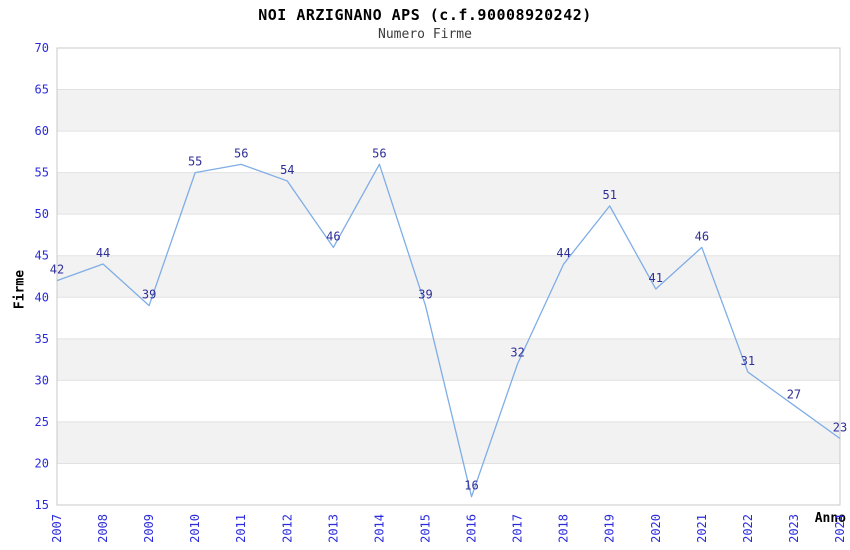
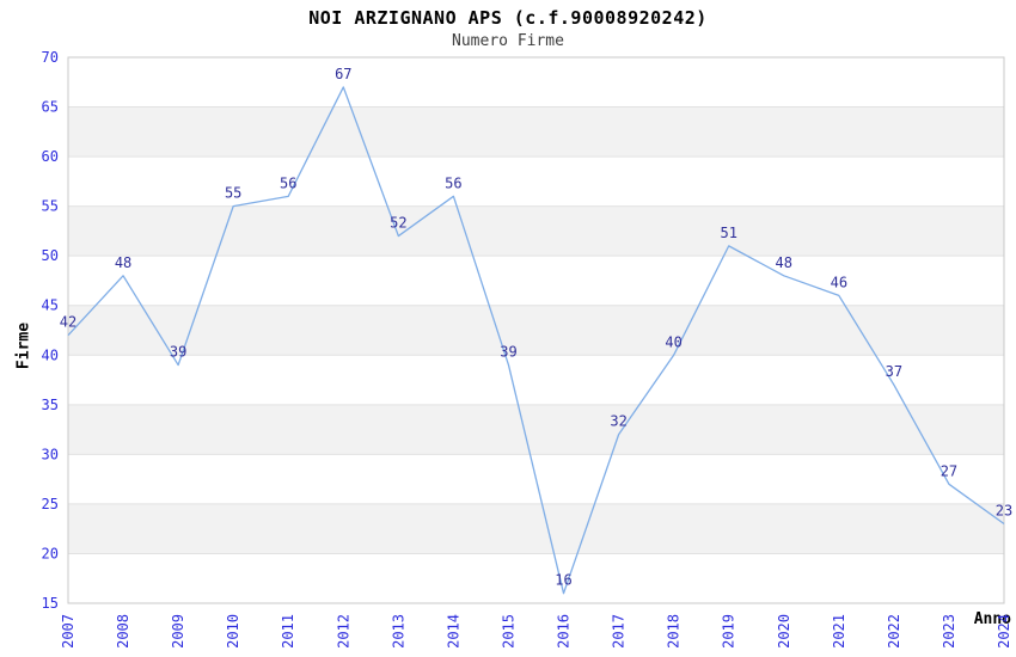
2008: 44 -> 48
2012: 54 -> 67
2013: 46 -> 52
2018: 44 -> 40
2020: 41 -> 48
2022: 31 -> 37
